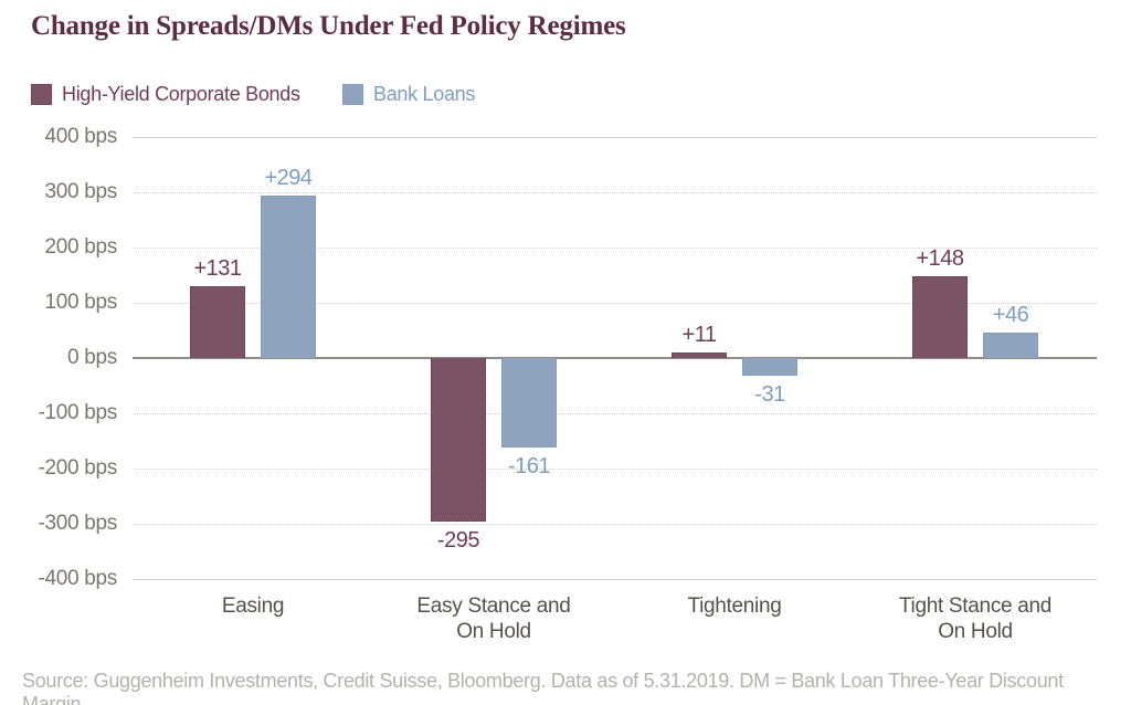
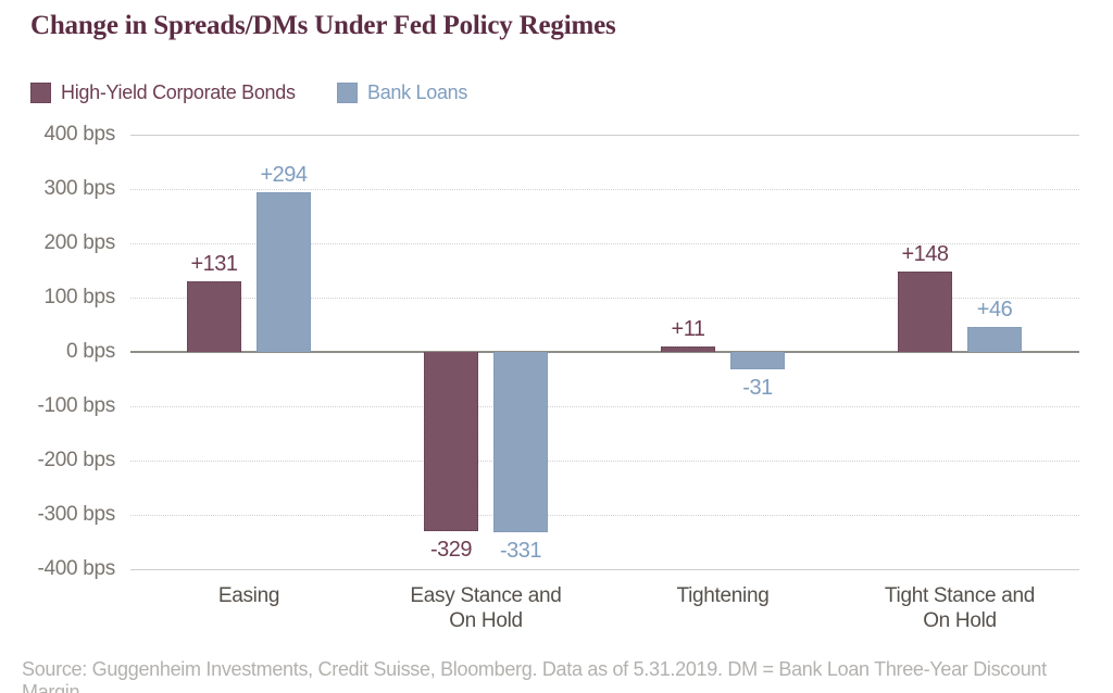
High-Yield Corporate Bonds/Easy Stance and On Hold: -295 -> -329
Bank Loans/Easy Stance and On Hold: -161 -> -331
